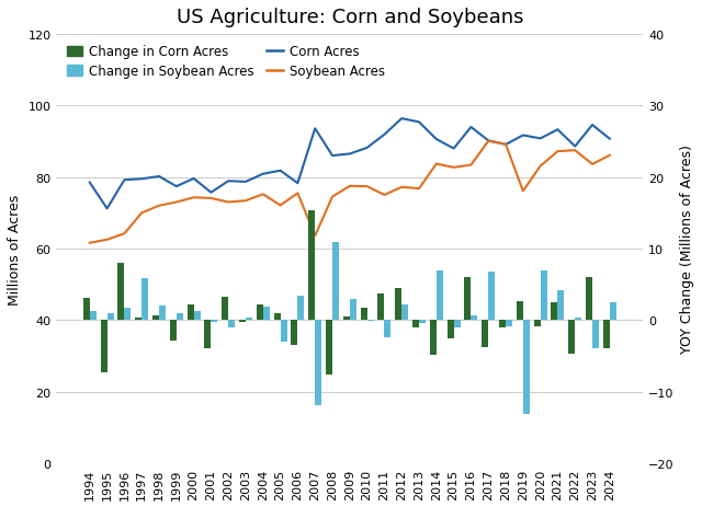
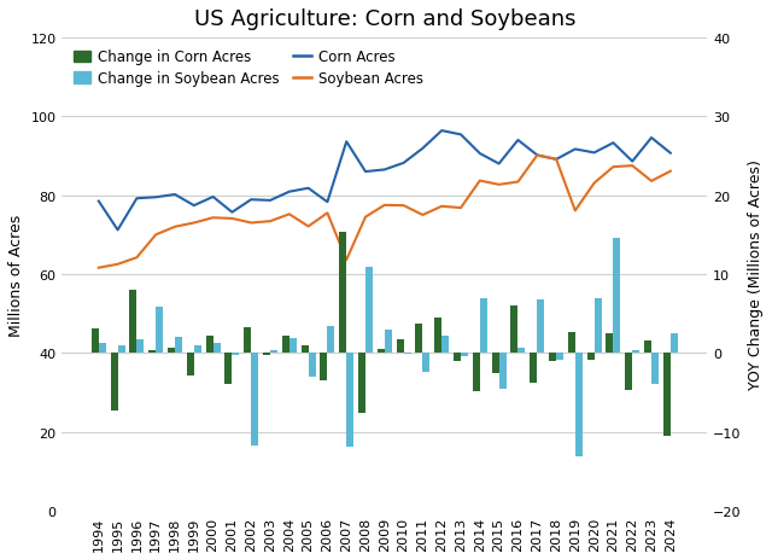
Change in Soybean Acres/2002: -1.1 -> -11.8
Change in Soybean Acres/2015: -1.0 -> -4.6
Change in Soybean Acres/2021: 4.1 -> 14.6
Change in Corn Acres/2023: 6.0 -> 1.6
Change in Corn Acres/2024: -3.9 -> -10.6
